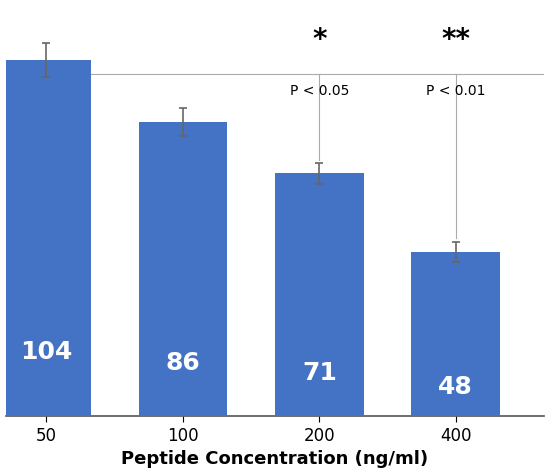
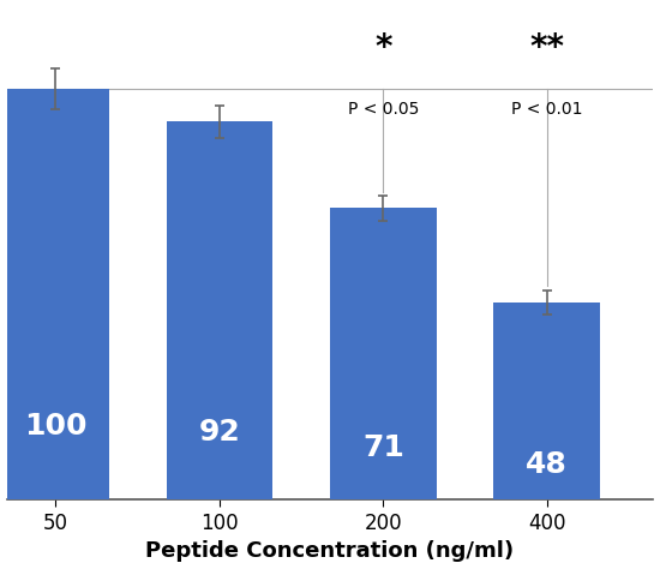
50: 104 -> 100
100: 86 -> 92
